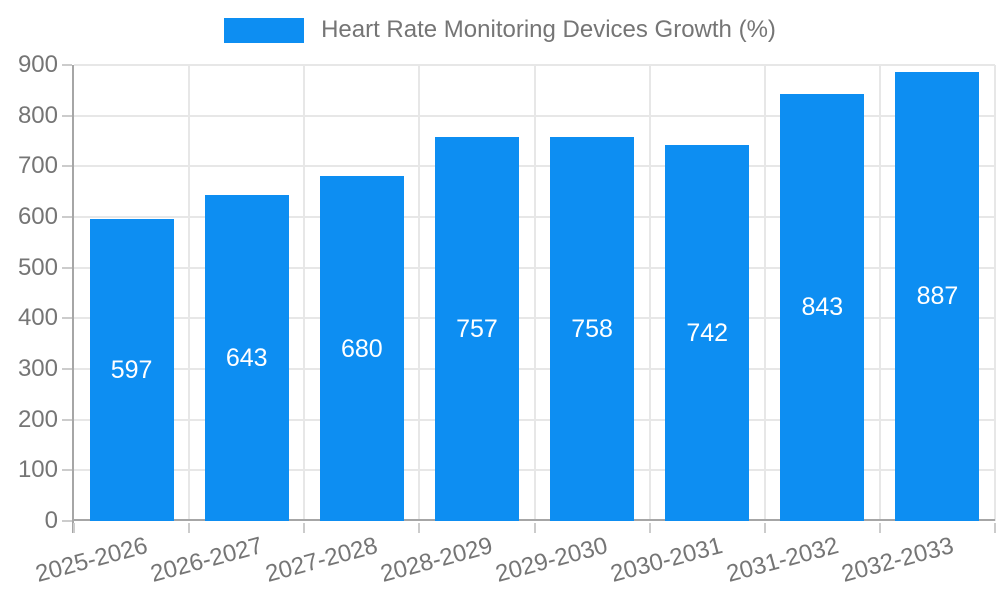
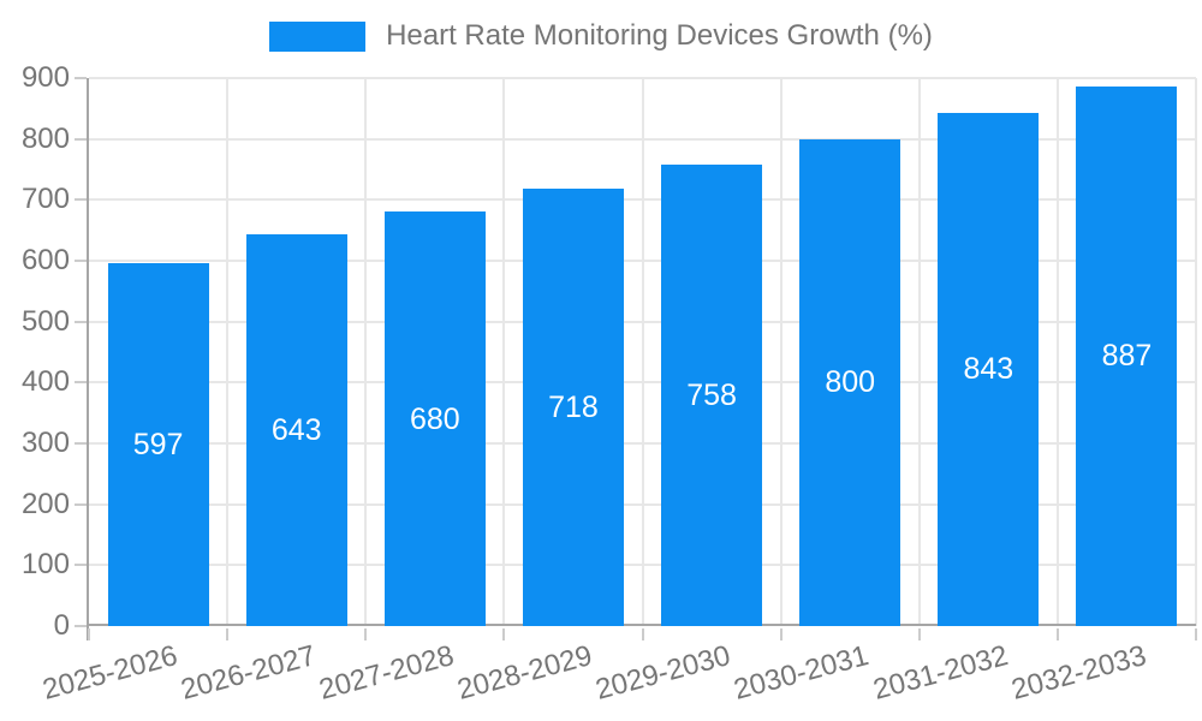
2028-2029: 757 -> 718
2030-2031: 742 -> 800
